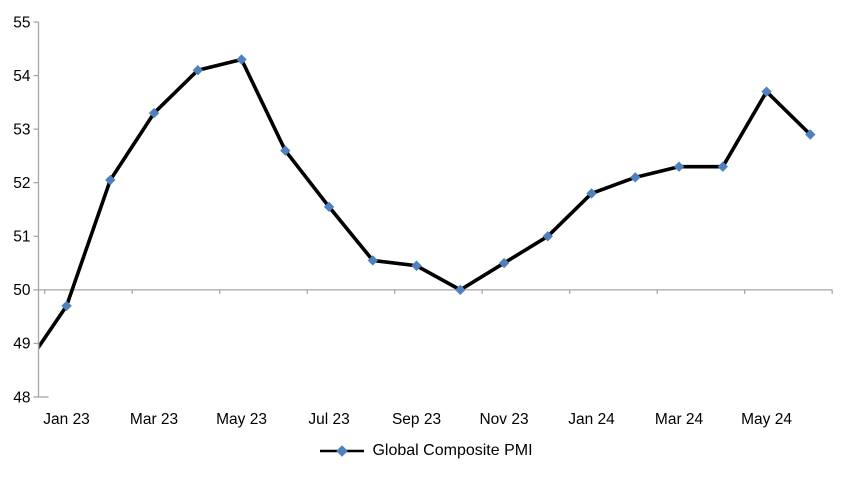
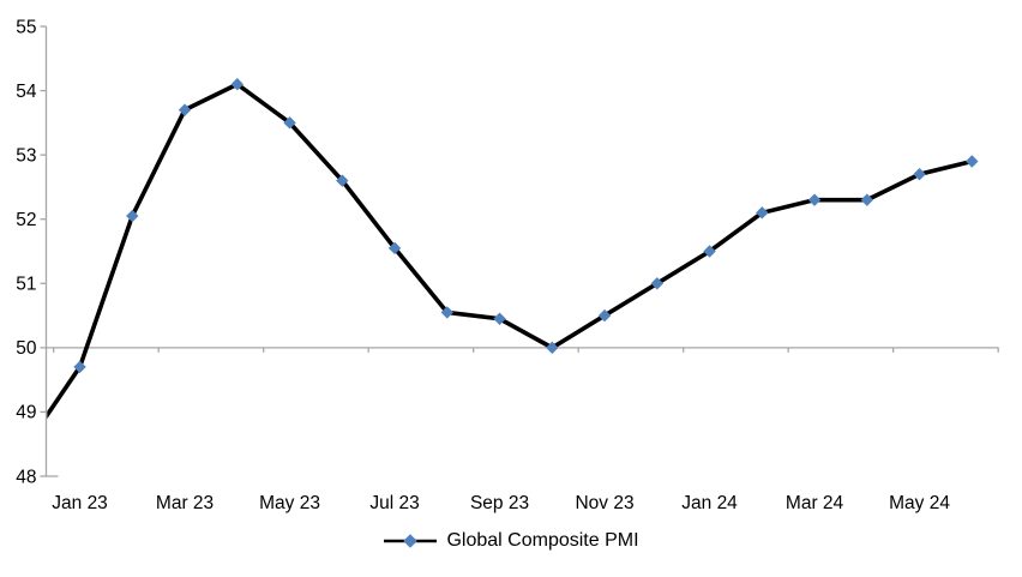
Mar 23: 53.3 -> 53.7
May 23: 54.3 -> 53.5
Jan 24: 51.8 -> 51.5
May 24: 53.7 -> 52.7
